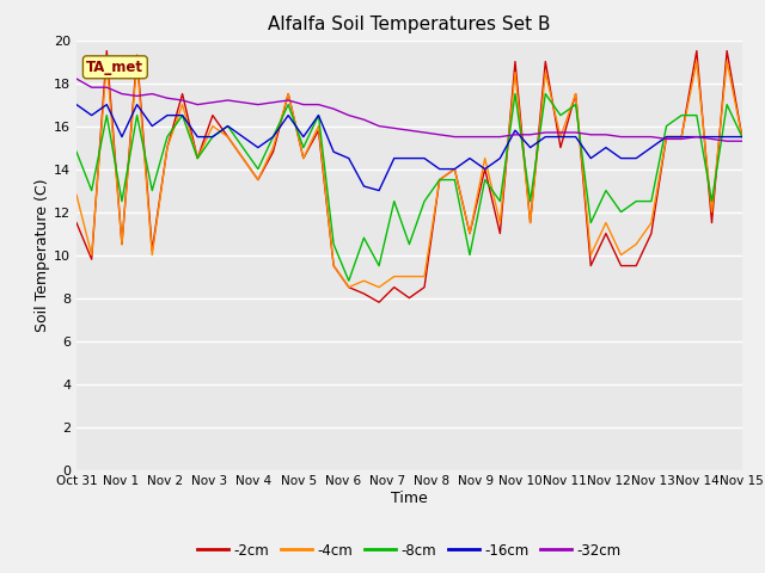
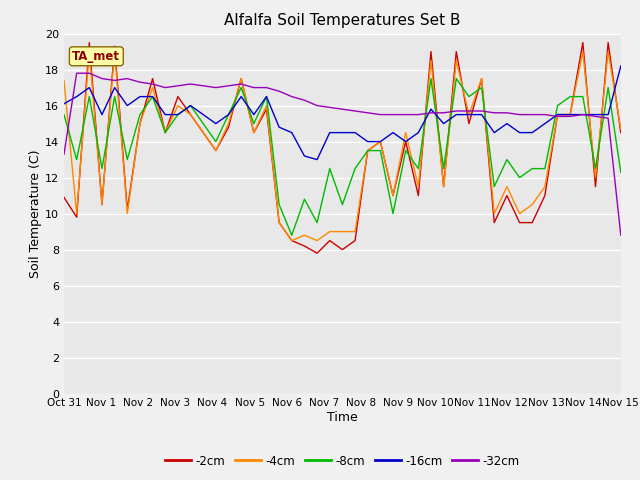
-2cm/Oct 31: 11.5 -> 10.9
-4cm/Oct 31: 12.8 -> 17.4
-8cm/Oct 31: 14.8 -> 15.5
-16cm/Oct 31: 17.0 -> 16.1
-32cm/Oct 31: 18.2 -> 13.3
-2cm/Nov 15: 15.5 -> 14.5
-4cm/Nov 15: 15.5 -> 14.7
-8cm/Nov 15: 15.5 -> 12.3
-16cm/Nov 15: 15.5 -> 18.2
-32cm/Nov 15: 15.3 -> 8.8
